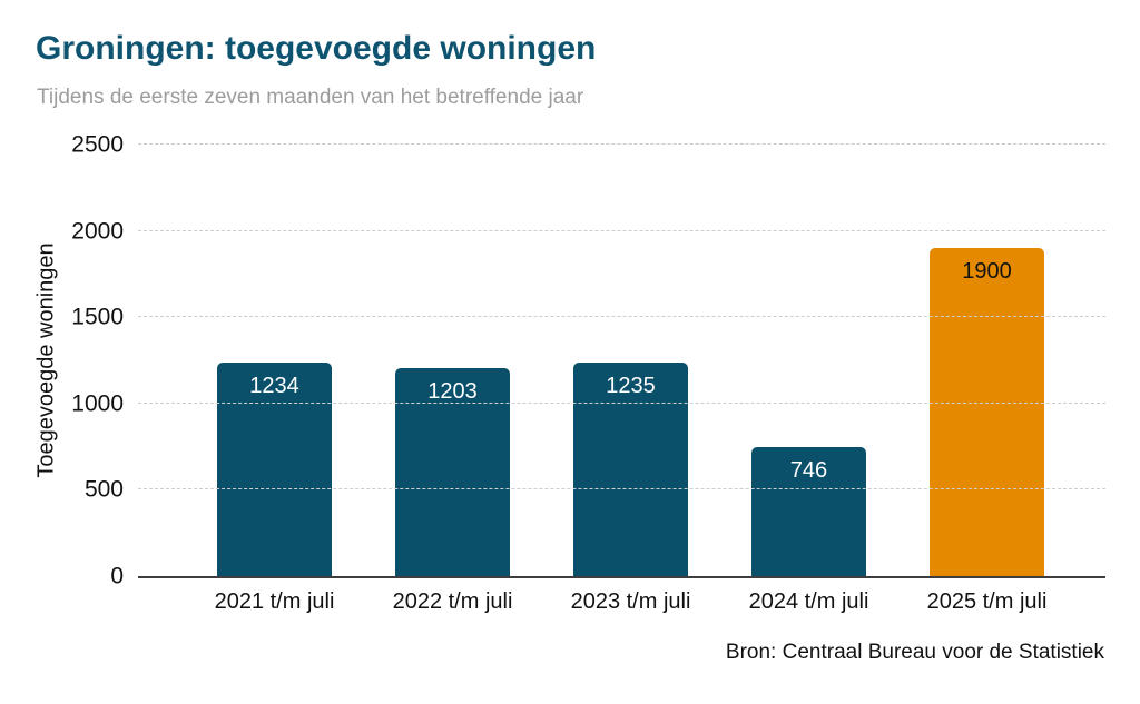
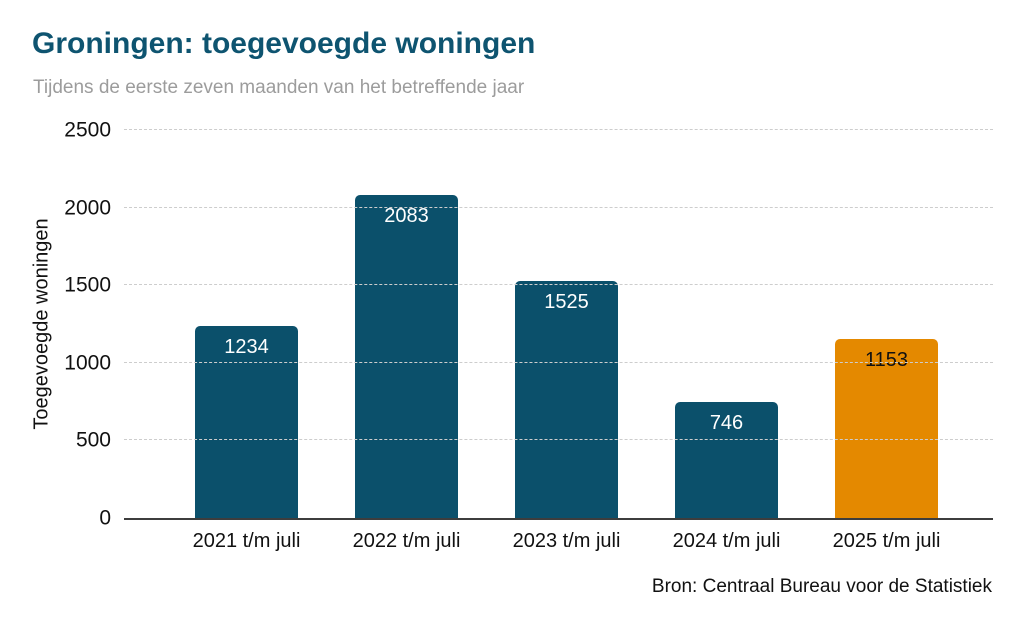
2022 t/m juli: 1203 -> 2083
2023 t/m juli: 1235 -> 1525
2025 t/m juli: 1900 -> 1153
